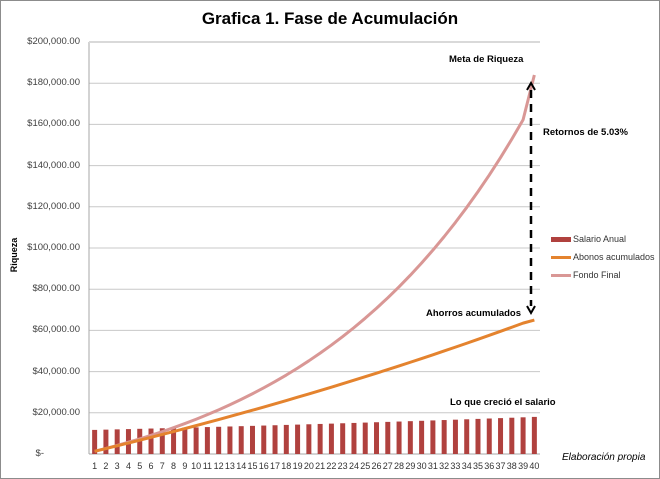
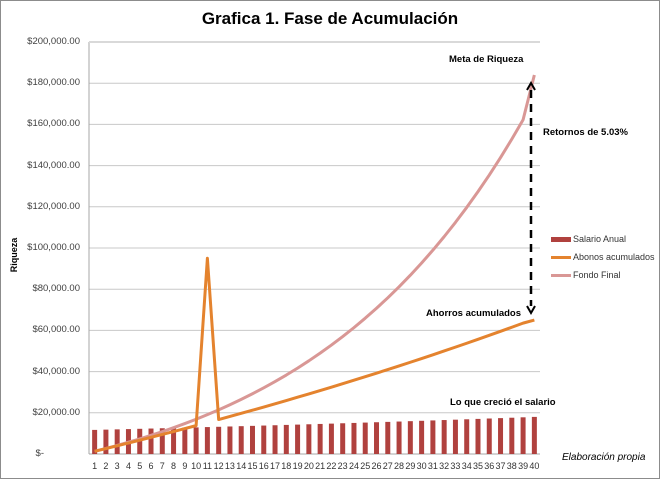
Abonos acumulados/11: $15000 -> $95000
